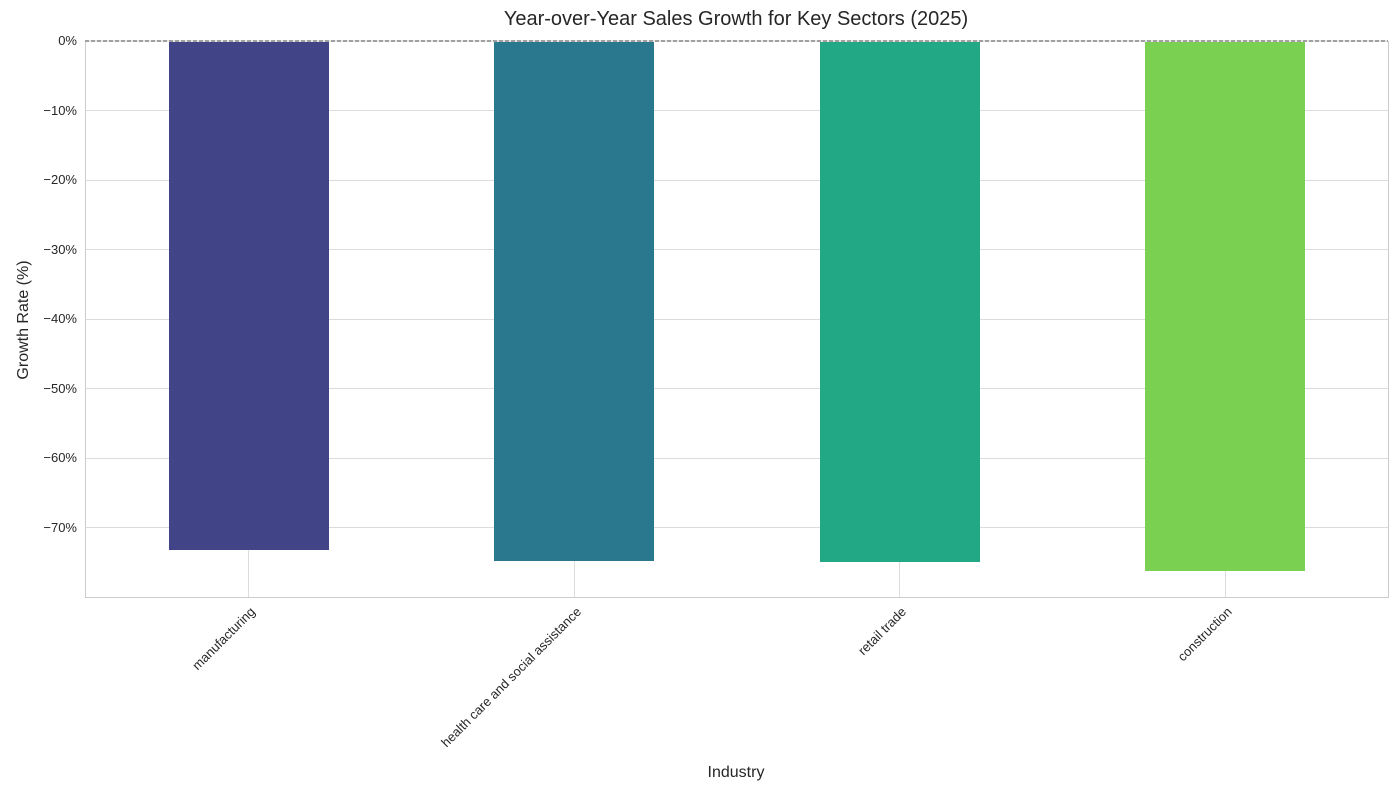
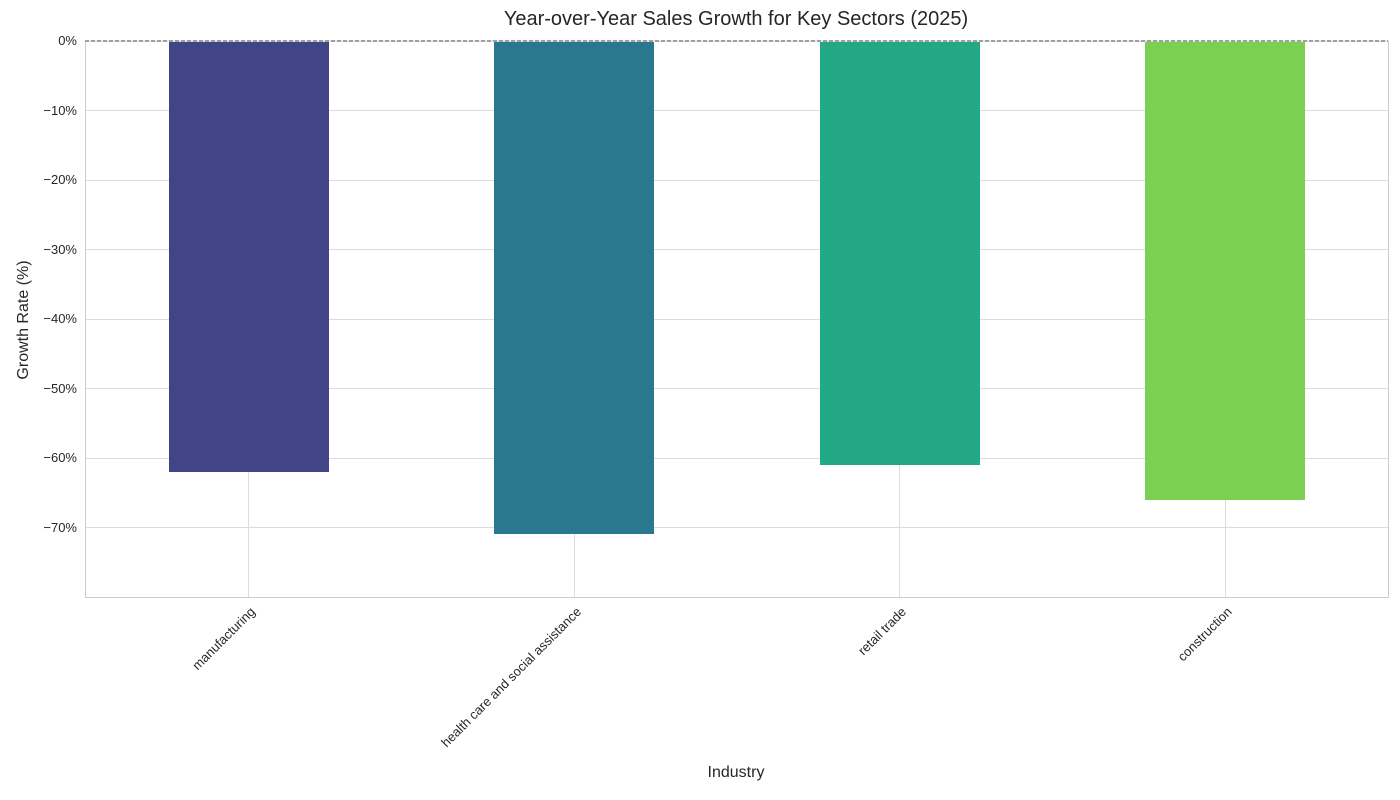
manufacturing: -73% -> -62%
health care and social assistance: -75% -> -71%
retail trade: -75% -> -61%
construction: -76% -> -66%
